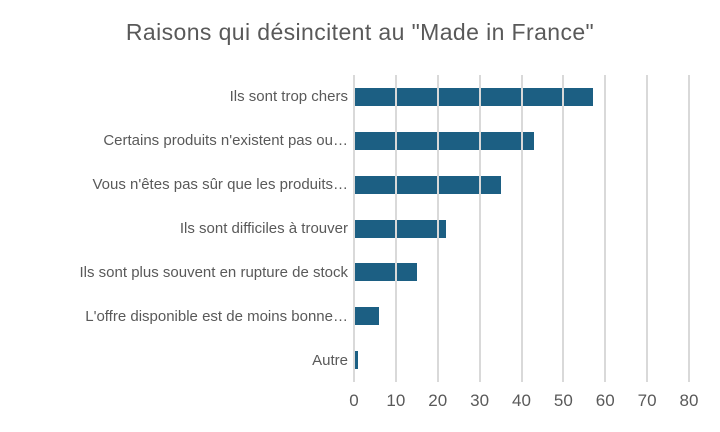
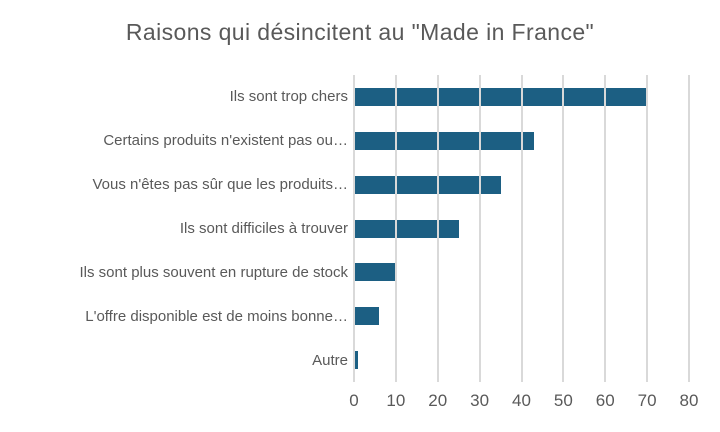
Ils sont trop chers: 57 -> 70
Ils sont difficiles à trouver: 22 -> 25
Ils sont plus souvent en rupture de stock: 15 -> 10
